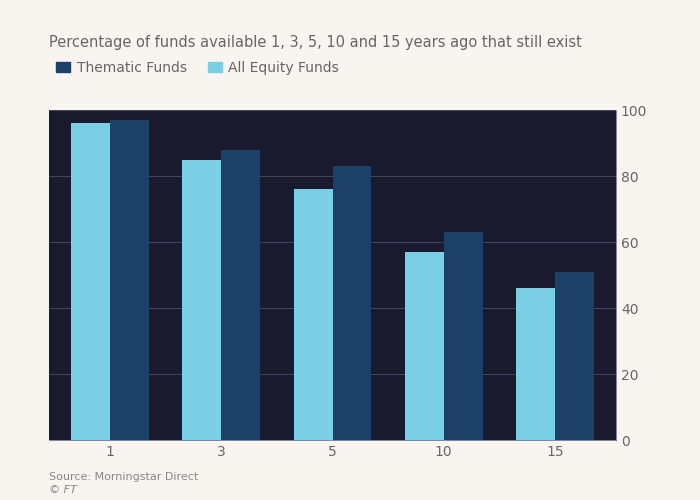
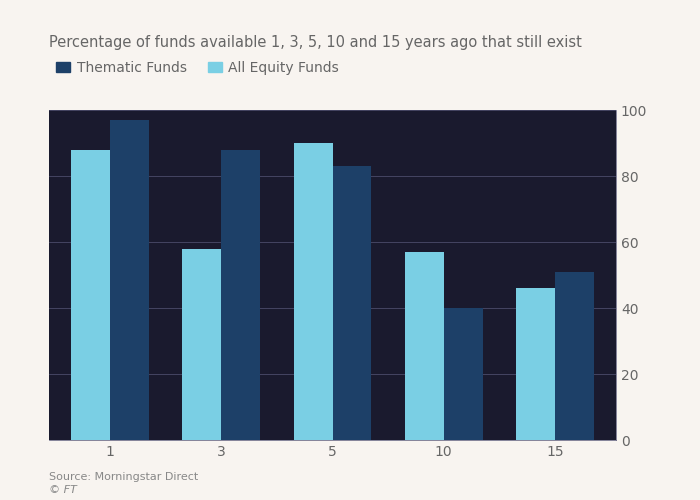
All Equity Funds/1: 96 -> 88
All Equity Funds/3: 85 -> 58
All Equity Funds/5: 76 -> 90
Thematic Funds/10: 63 -> 40
